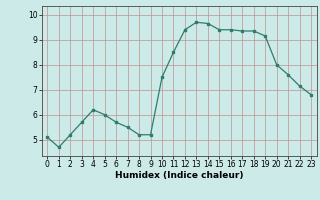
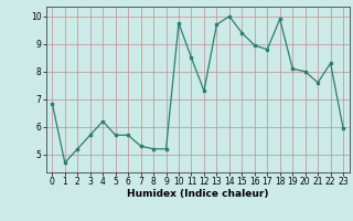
0: 5.10 -> 6.85
5: 6.00 -> 5.70
7: 5.50 -> 5.30
10: 7.50 -> 9.75
12: 9.40 -> 7.30
14: 9.65 -> 10.00
16: 9.40 -> 8.95
17: 9.35 -> 8.80
18: 9.35 -> 9.90
19: 9.15 -> 8.10
22: 7.15 -> 8.30
23: 6.80 -> 5.95
